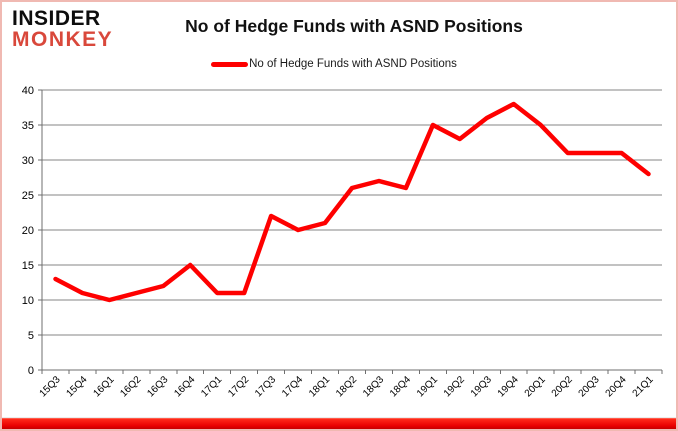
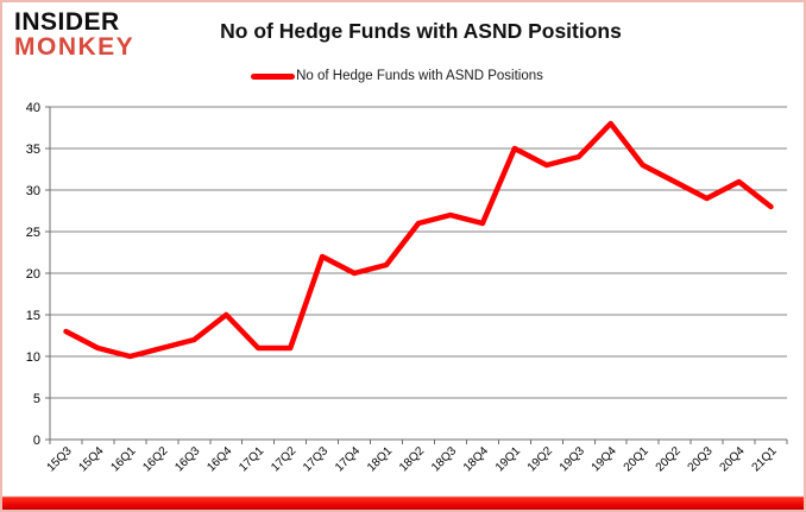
19Q3: 36 -> 34
20Q1: 35 -> 33
20Q3: 31 -> 29
